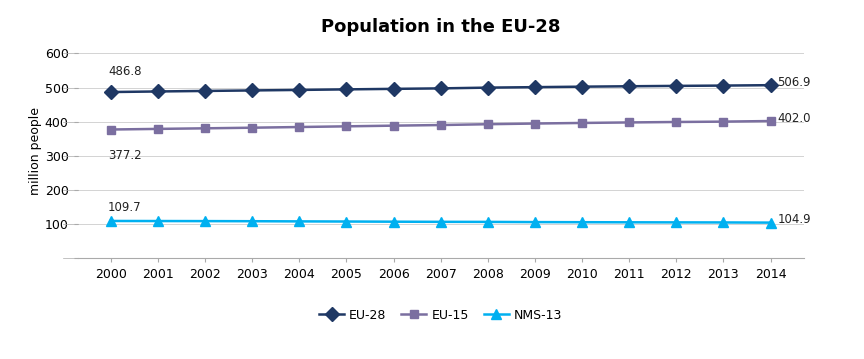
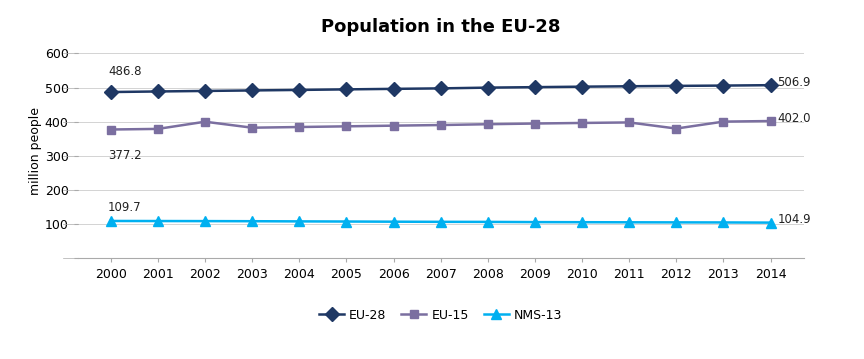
EU-15/2002: 381 -> 400
EU-15/2012: 399 -> 380
